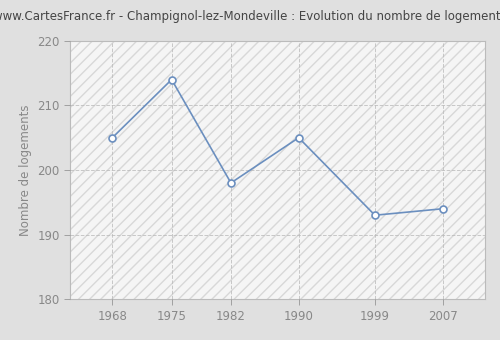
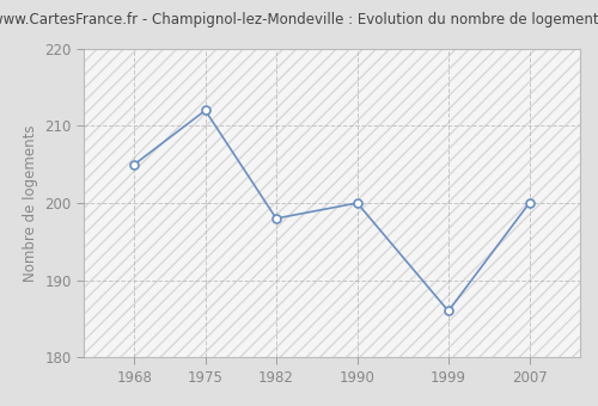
1975: 214 -> 212
1990: 205 -> 200
1999: 193 -> 186
2007: 194 -> 200
